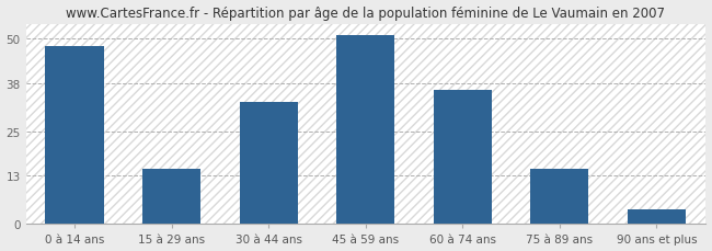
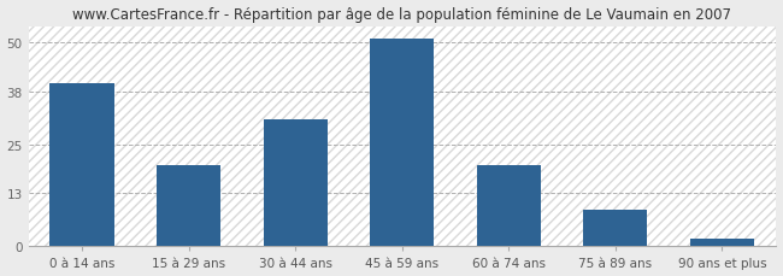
0 à 14 ans: 48 -> 40
15 à 29 ans: 15 -> 20
30 à 44 ans: 33 -> 31
60 à 74 ans: 36 -> 20
75 à 89 ans: 15 -> 9
90 ans et plus: 4 -> 2
